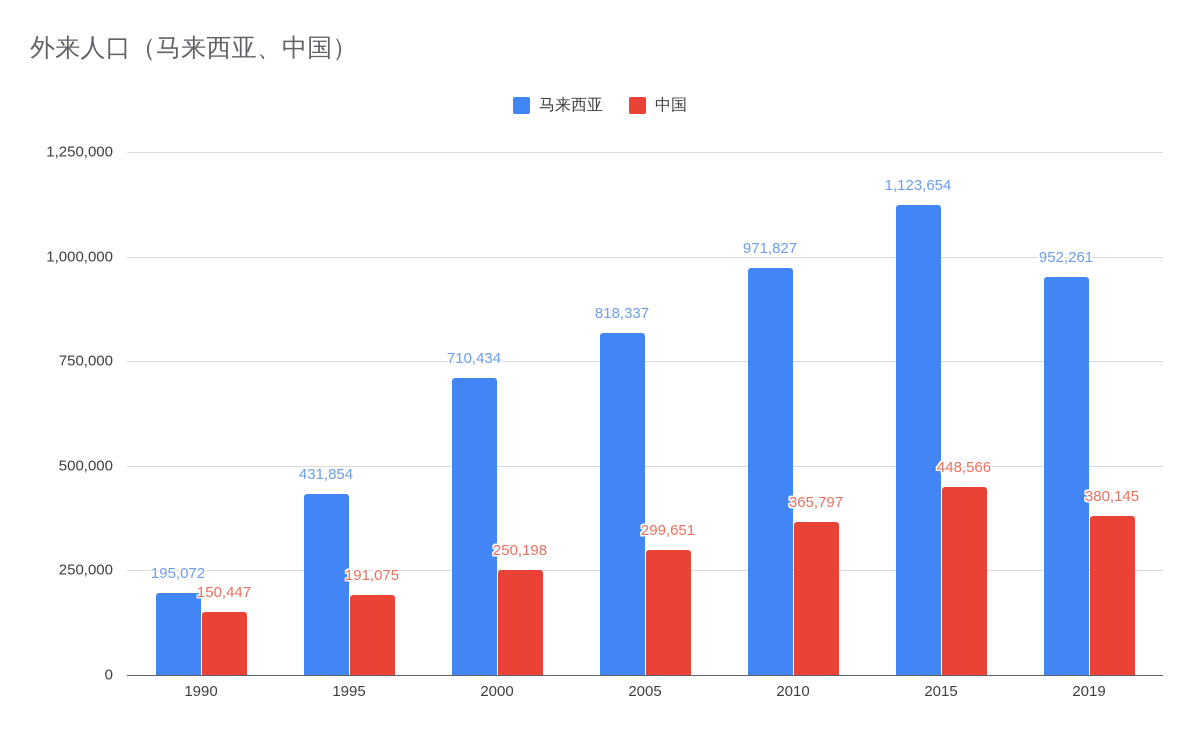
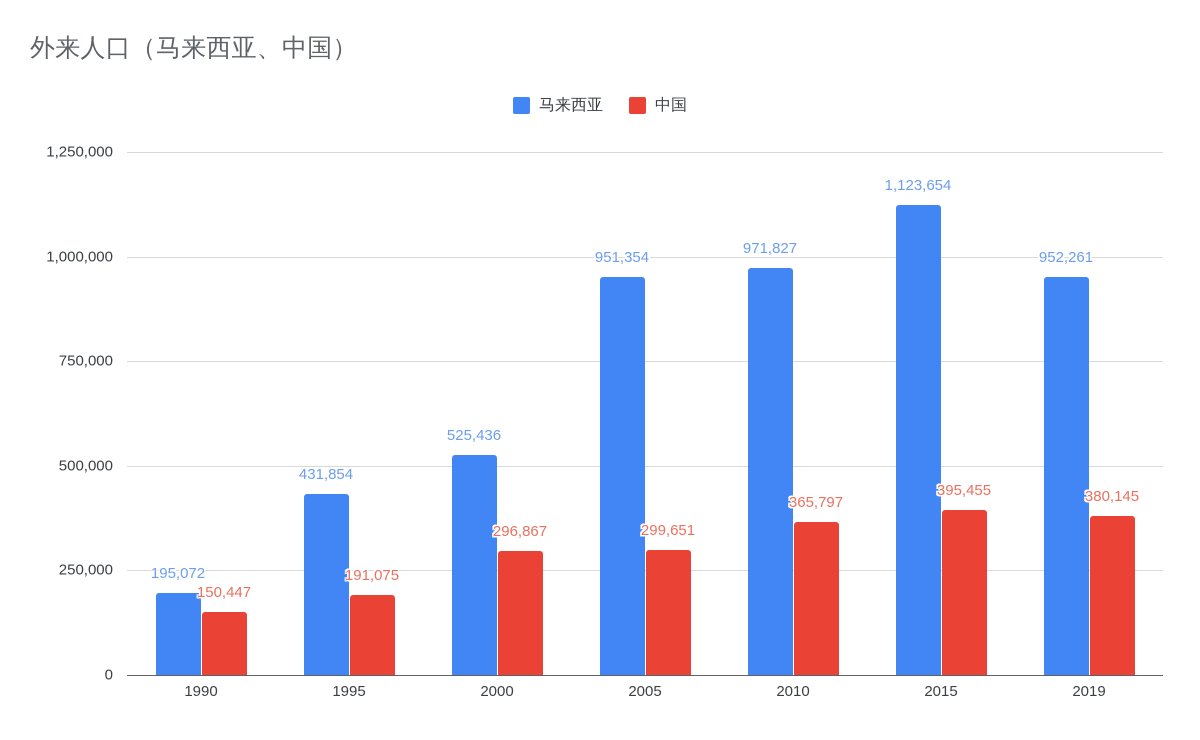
马来西亚/2000: 710,434 -> 525,436
中国/2000: 250,198 -> 296,867
马来西亚/2005: 818,337 -> 951,354
中国/2015: 448,566 -> 395,455
